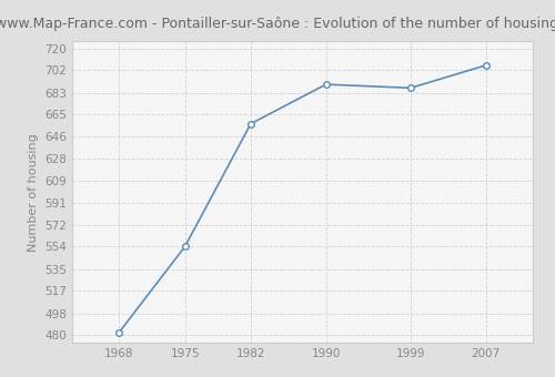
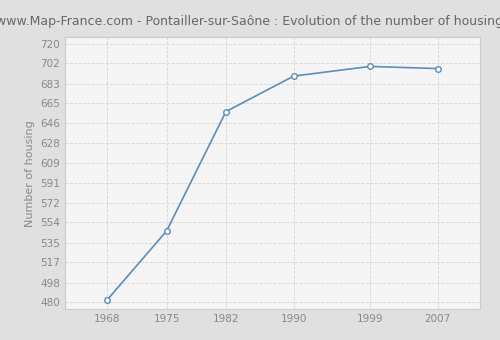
1975: 554 -> 546
1999: 687 -> 699
2007: 706 -> 697
